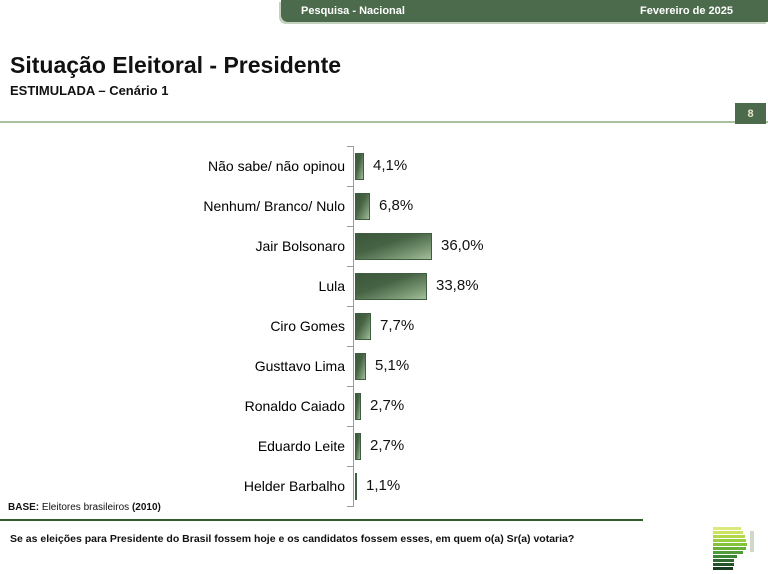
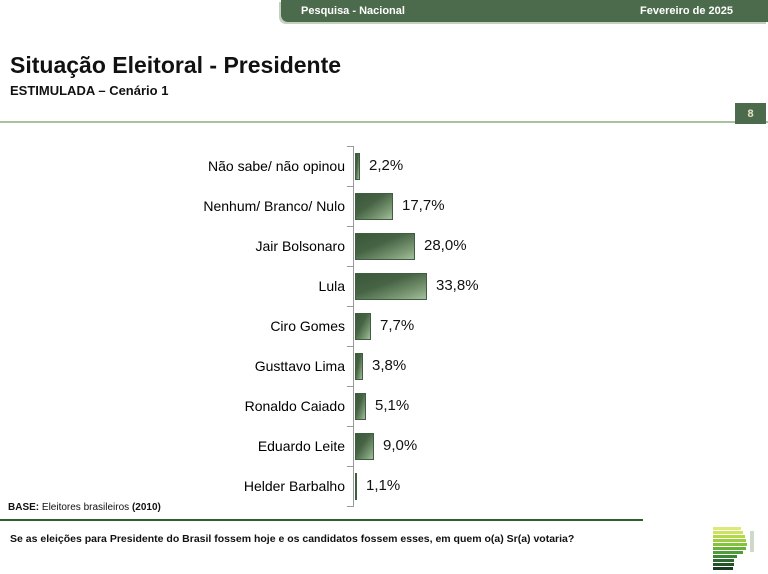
Não sabe/ não opinou: 4,1% -> 2,2%
Nenhum/ Branco/ Nulo: 6,8% -> 17,7%
Jair Bolsonaro: 36,0% -> 28,0%
Gusttavo Lima: 5,1% -> 3,8%
Ronaldo Caiado: 2,7% -> 5,1%
Eduardo Leite: 2,7% -> 9,0%
